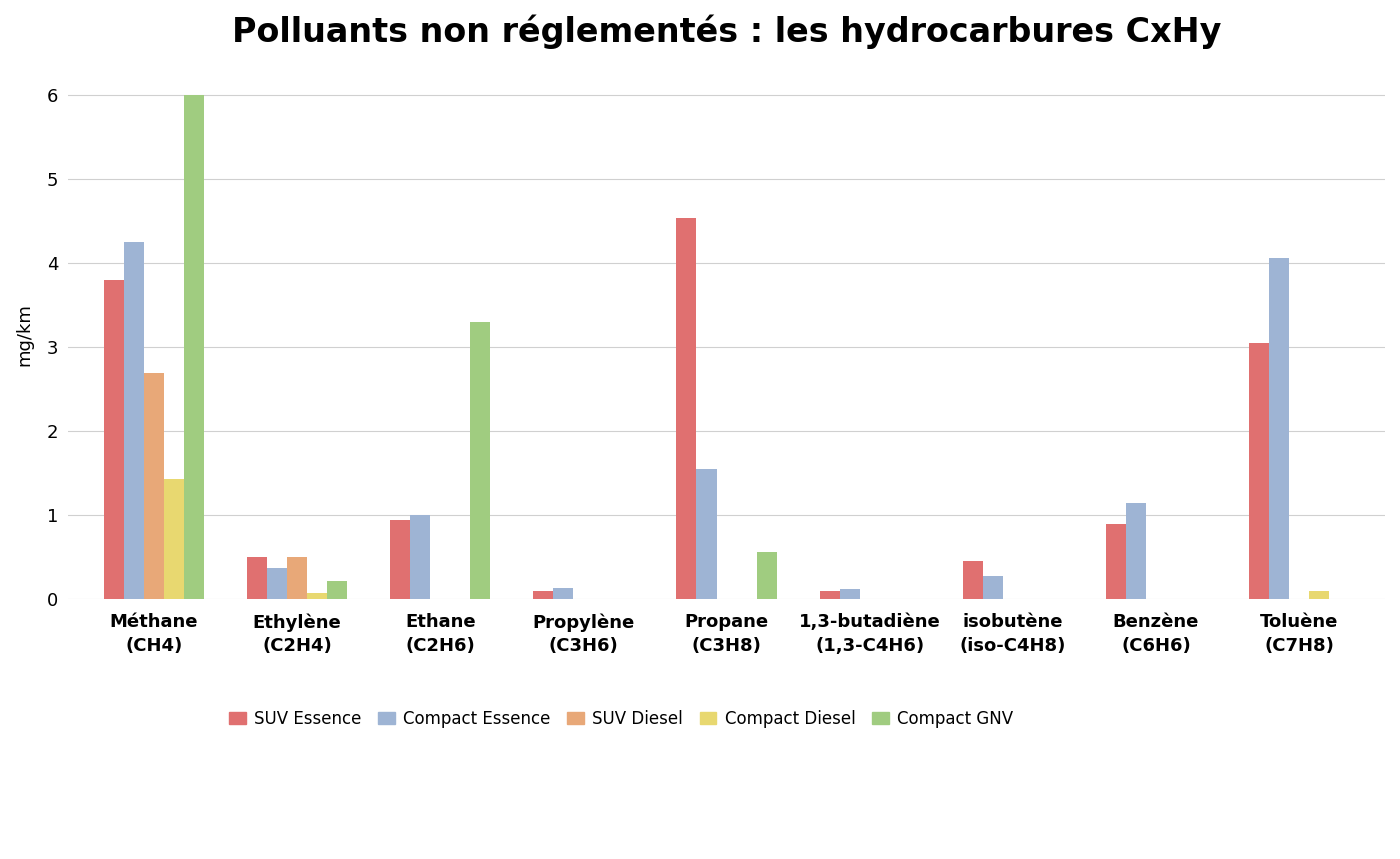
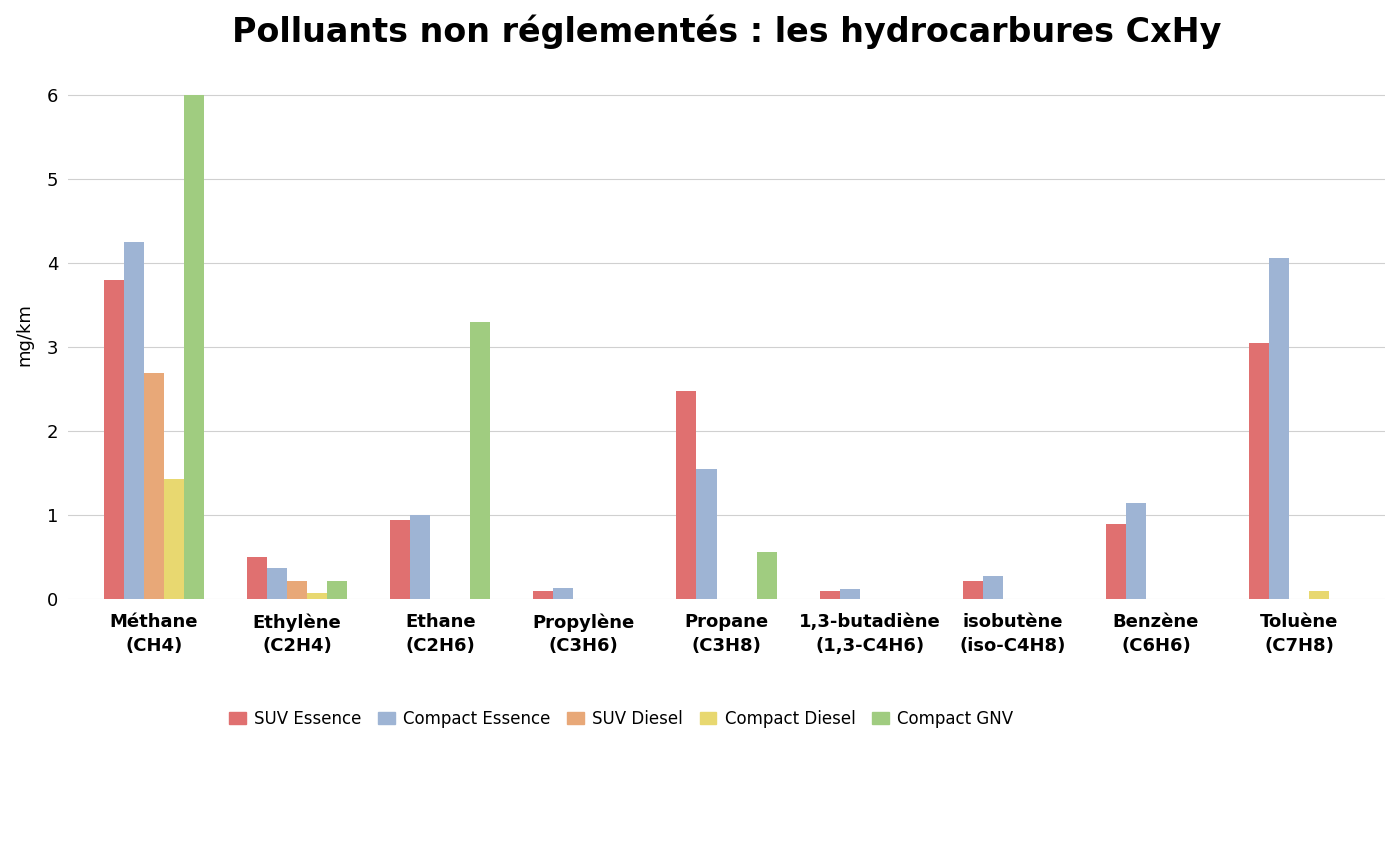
SUV Diesel/Ethylène (C2H4): 0.50 -> 0.22
SUV Essence/Propane (C3H8): 4.54 -> 2.48
SUV Essence/isobutène (iso-C4H8): 0.46 -> 0.22
